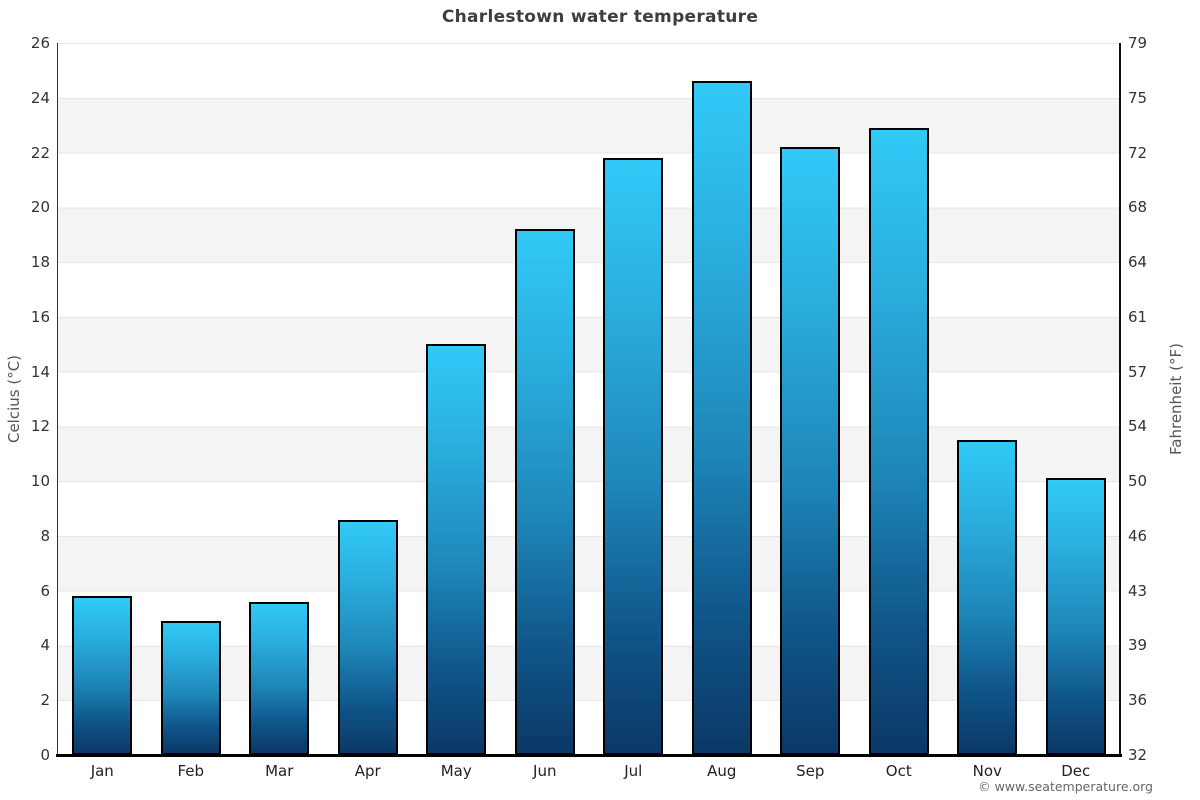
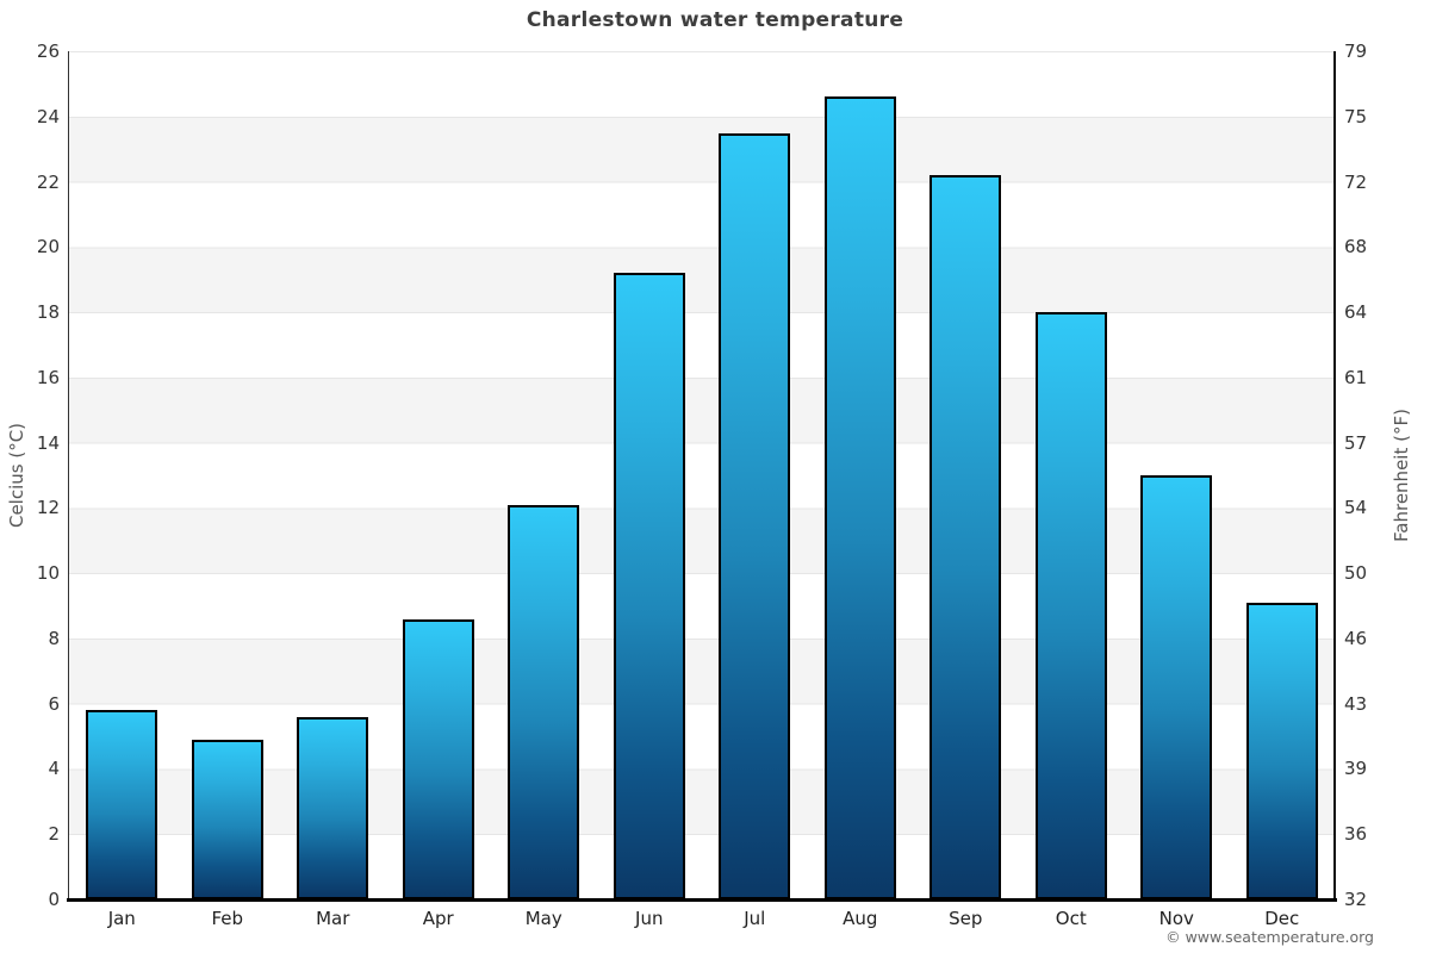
May: 15.0 -> 12.1
Jul: 21.8 -> 23.5
Oct: 22.9 -> 18.0
Nov: 11.5 -> 13.0
Dec: 10.1 -> 9.1
